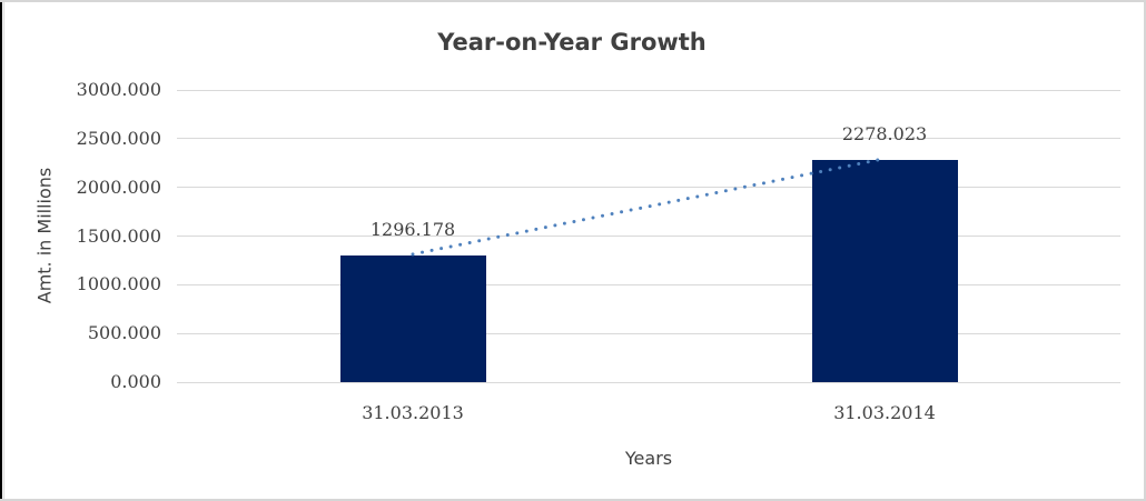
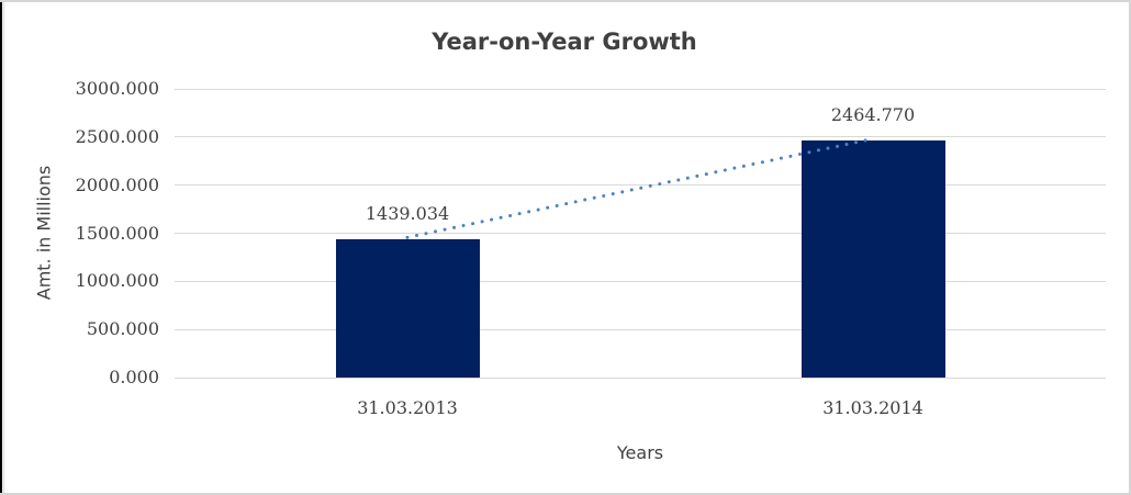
31.03.2013: 1296.178 -> 1439.034
31.03.2014: 2278.023 -> 2464.770
